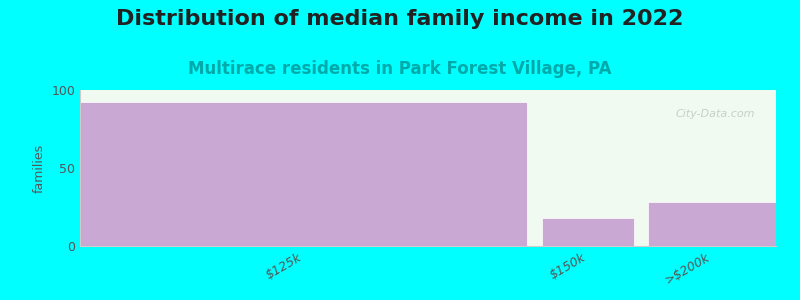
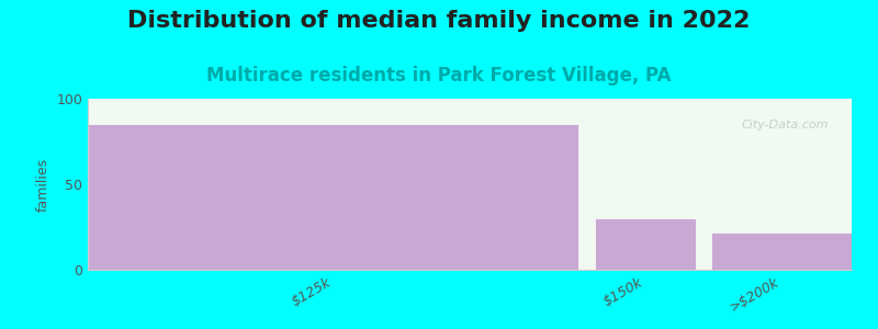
$125k: 92 -> 85
$150k: 18 -> 30
>$200k: 28 -> 22
